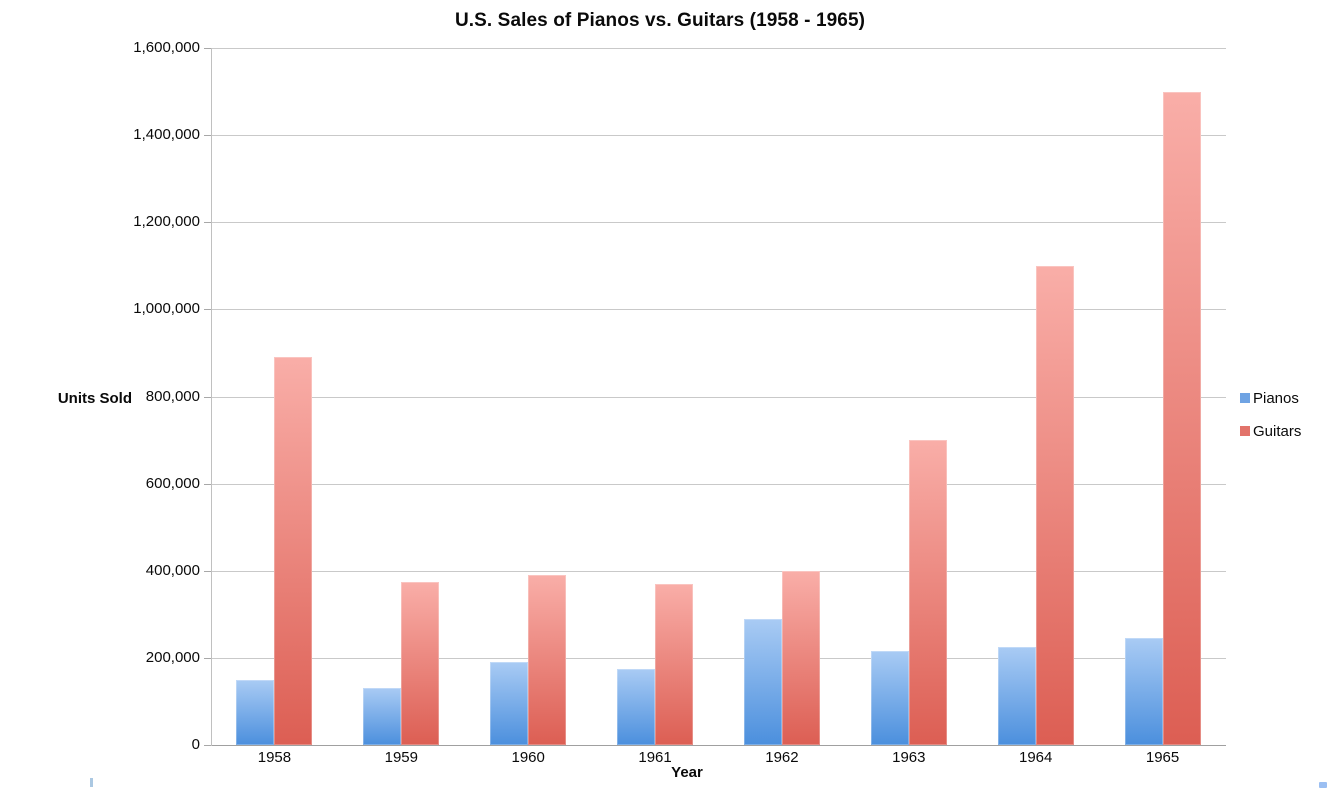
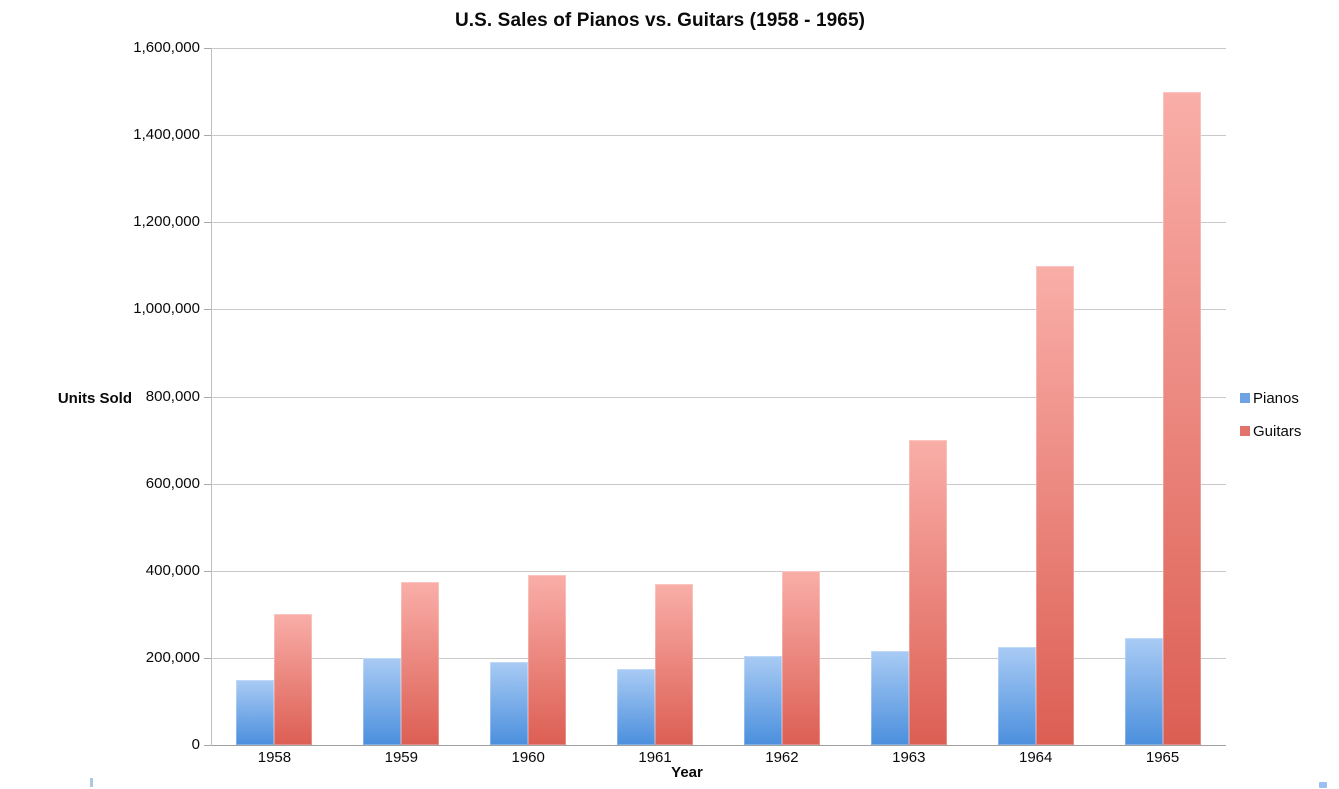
Guitars/1958: 890000 -> 300000
Pianos/1959: 130000 -> 200000
Pianos/1962: 290000 -> 200000
